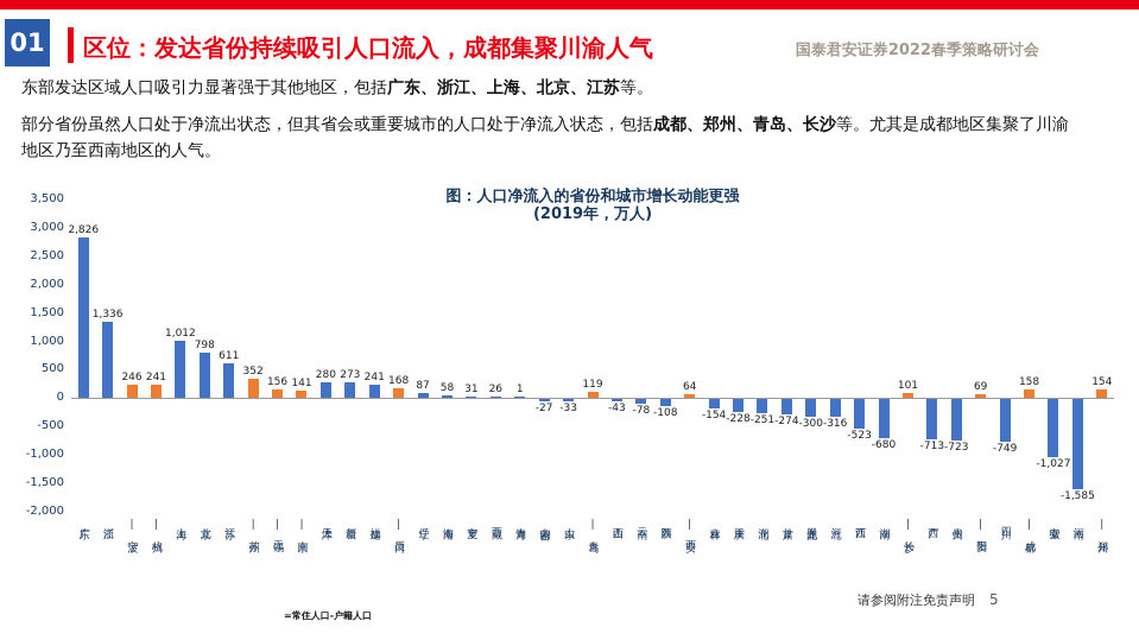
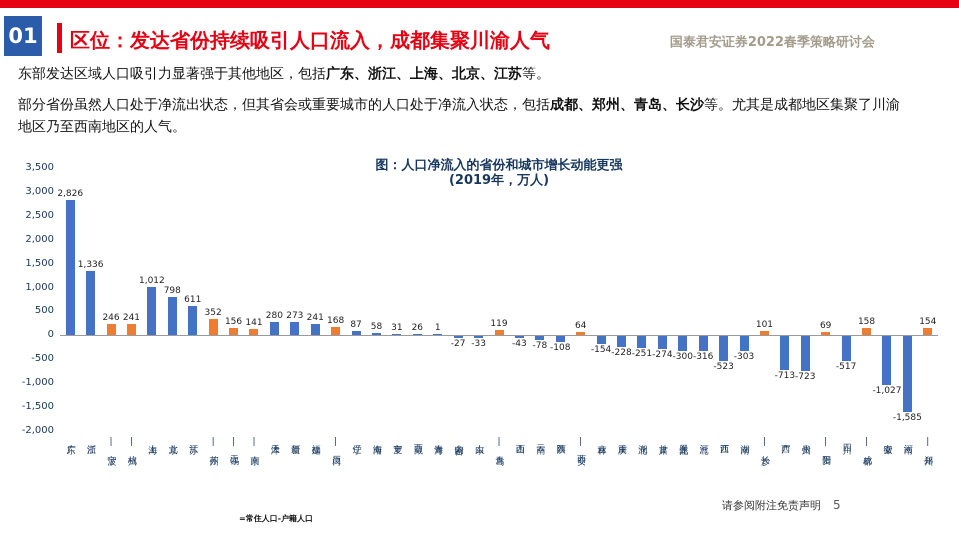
湖南: -680 -> -303
四川: -749 -> -517
